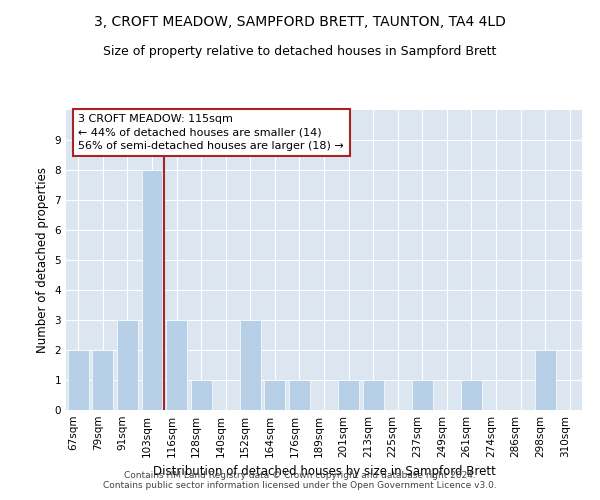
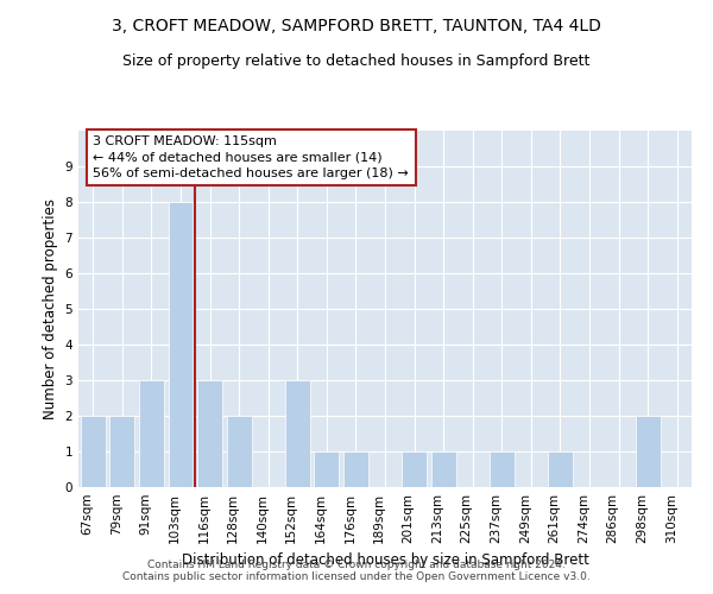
128sqm: 1 -> 2
